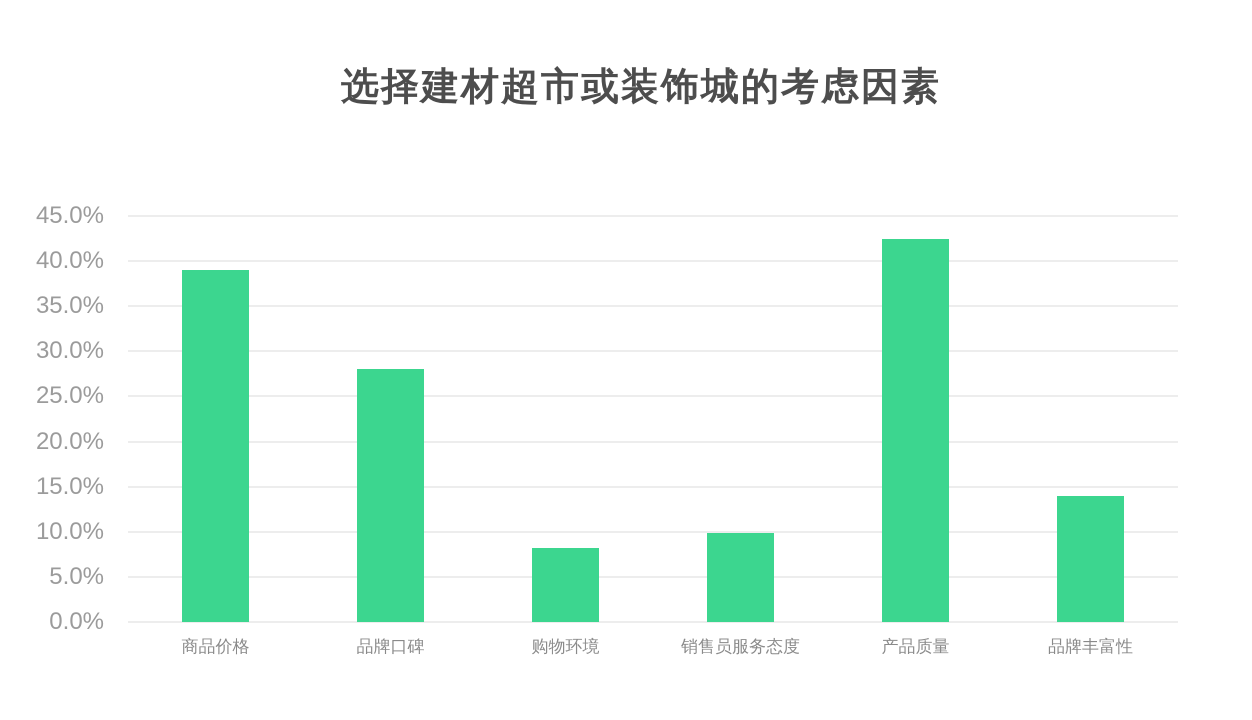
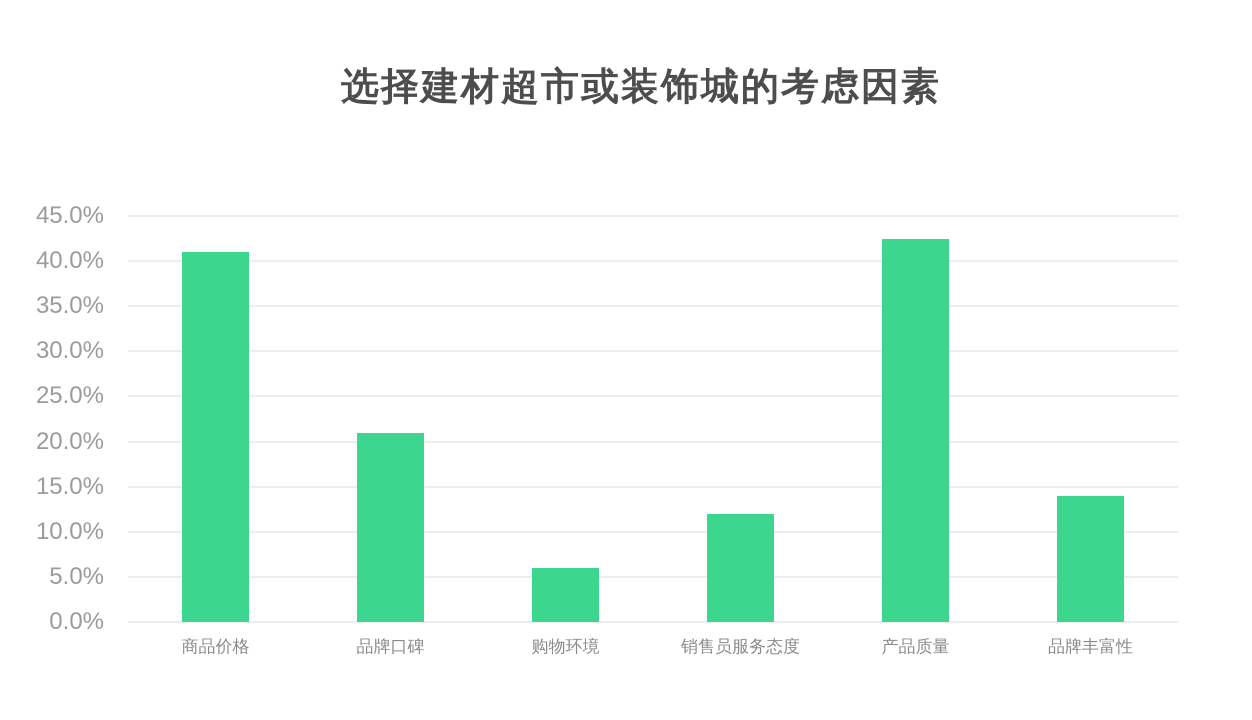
商品价格: 39% -> 41%
品牌口碑: 28% -> 21%
购物环境: 8% -> 6%
销售员服务态度: 10% -> 12%
